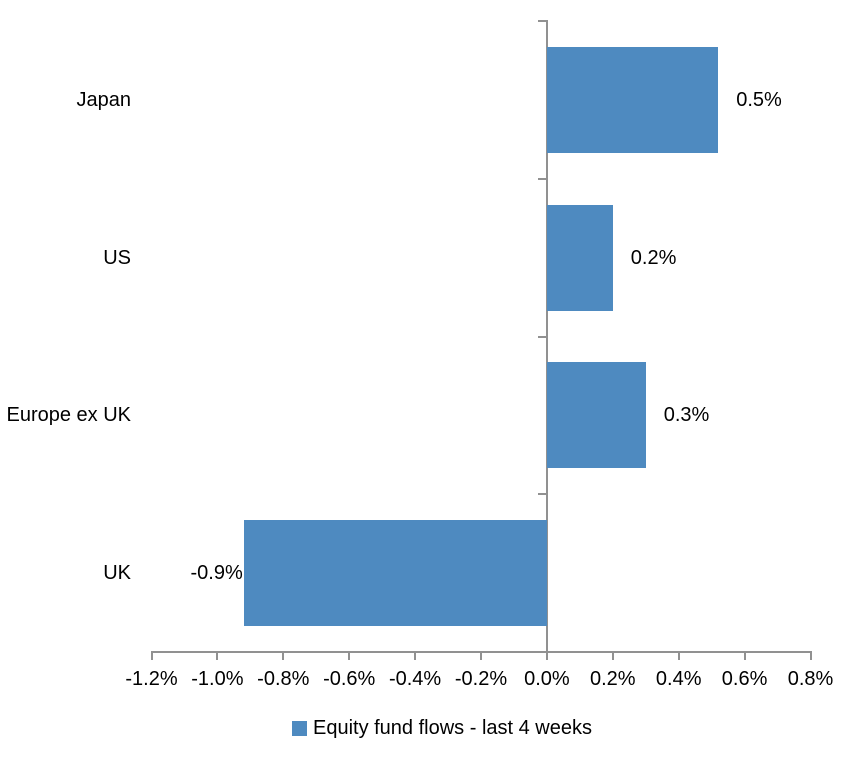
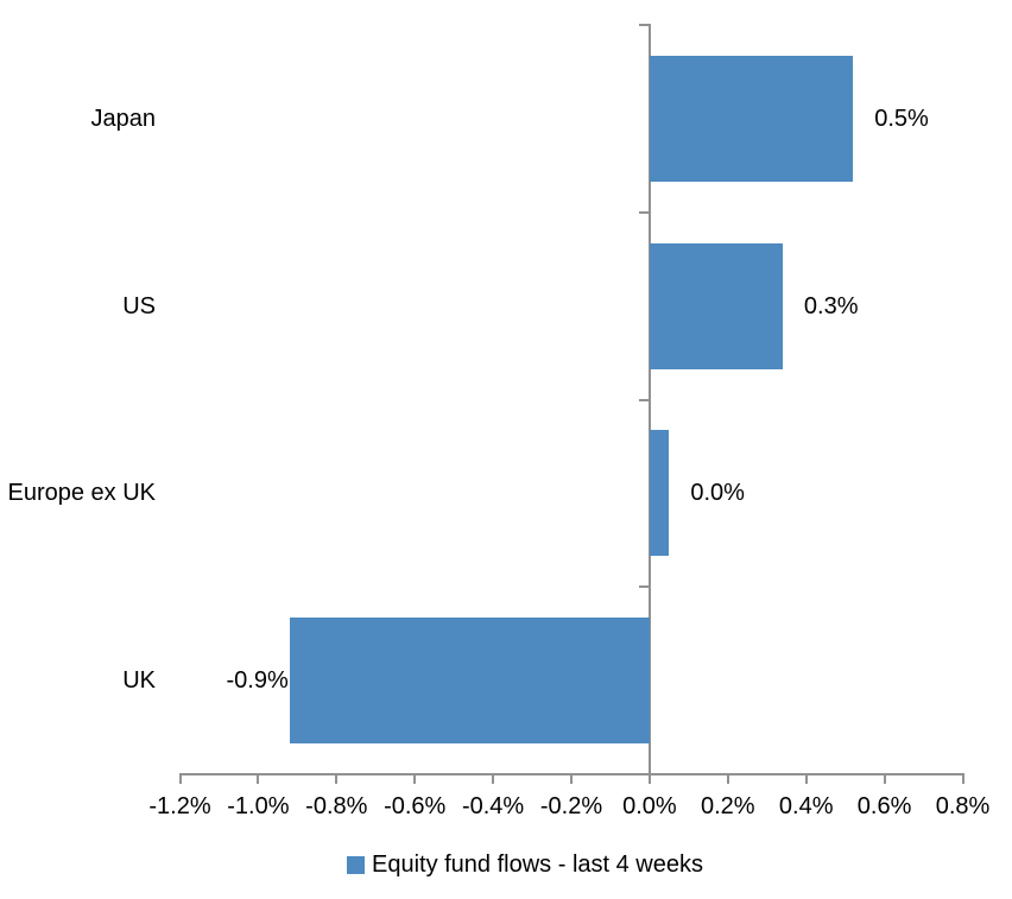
US: 0.2% -> 0.3%
Europe ex UK: 0.3% -> 0.0%
